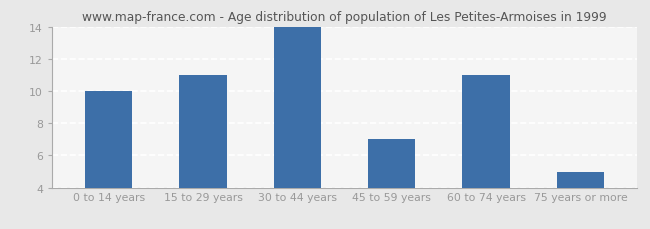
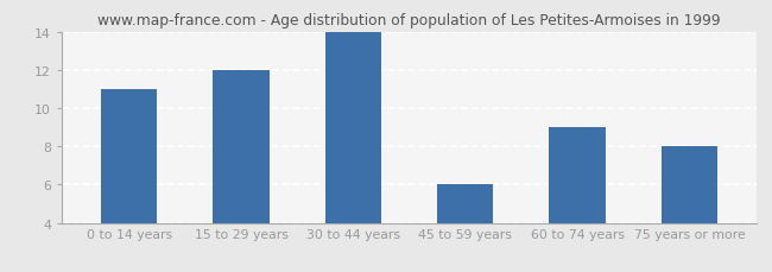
0 to 14 years: 10 -> 11
15 to 29 years: 11 -> 12
45 to 59 years: 7 -> 6
60 to 74 years: 11 -> 9
75 years or more: 5 -> 8
